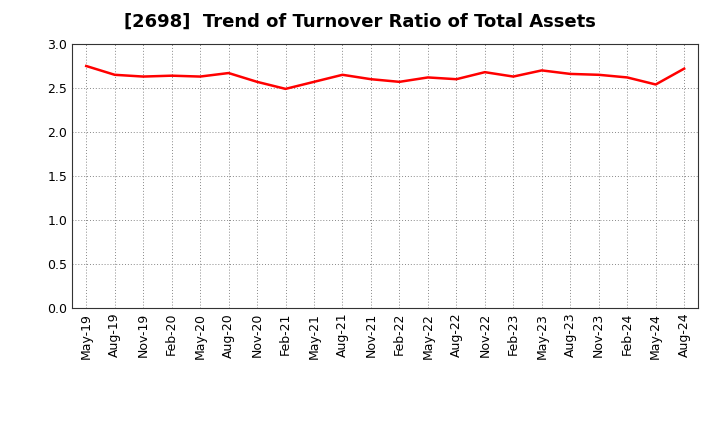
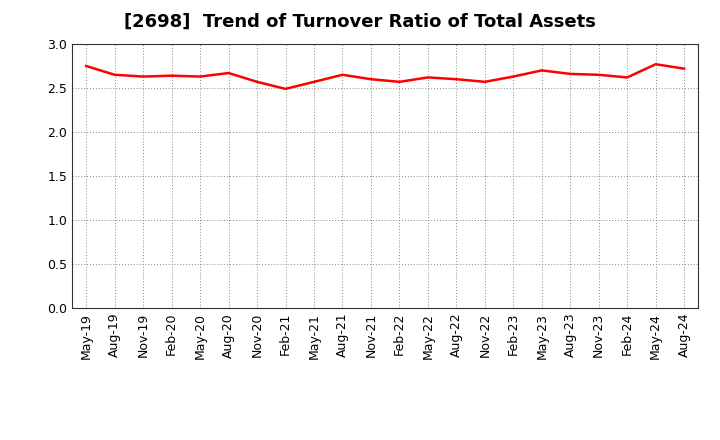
Nov-22: 2.68 -> 2.57
May-24: 2.54 -> 2.77
